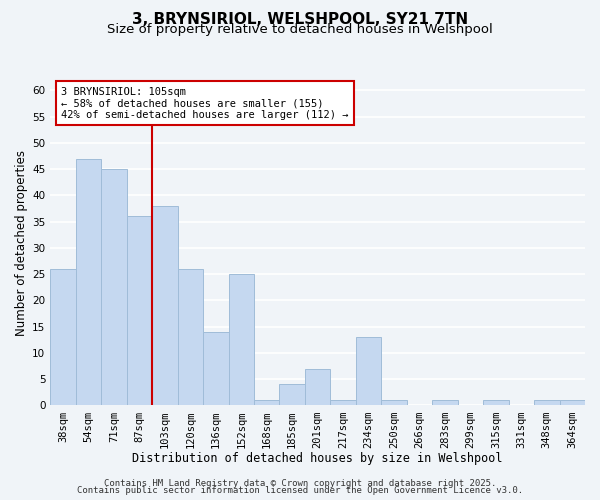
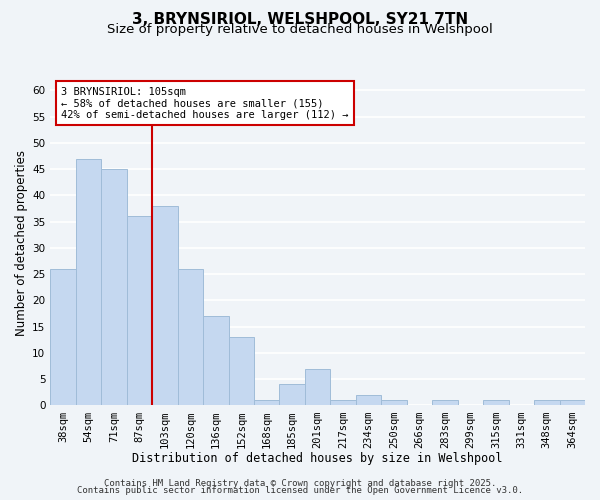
136sqm: 14 -> 17
152sqm: 25 -> 13
234sqm: 13 -> 2
